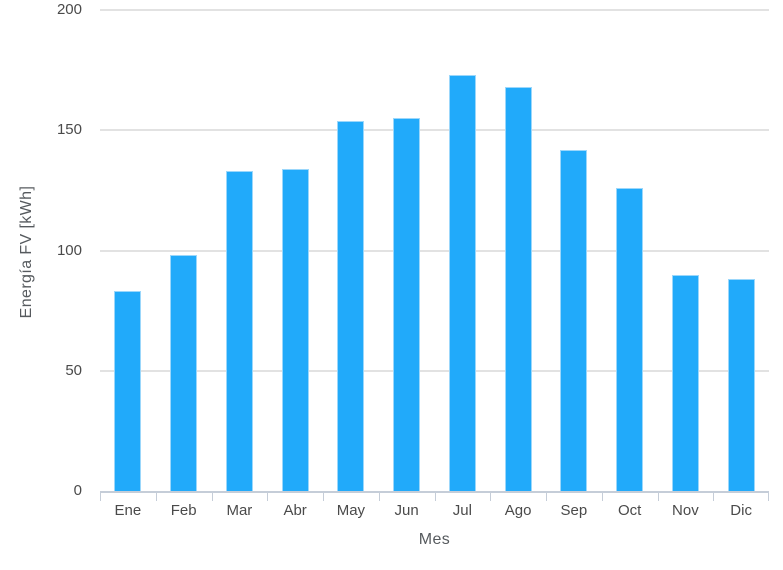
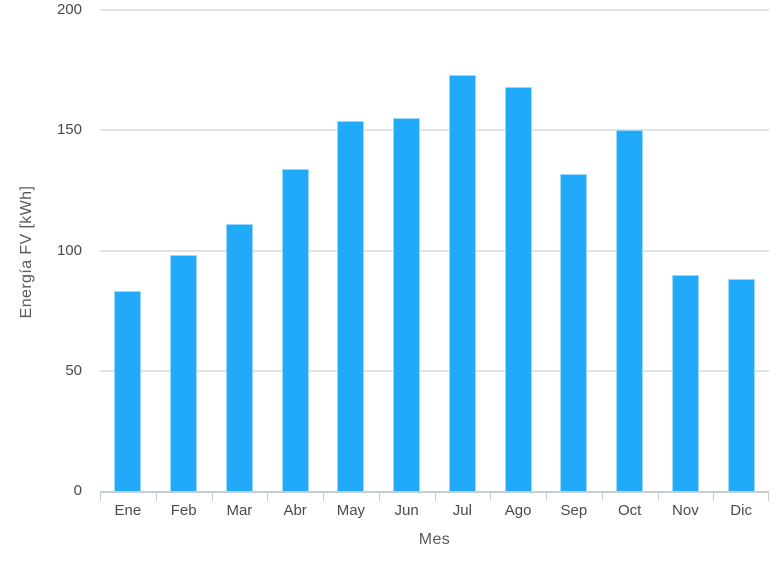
Mar: 133 -> 111
Sep: 142 -> 132
Oct: 126 -> 150
